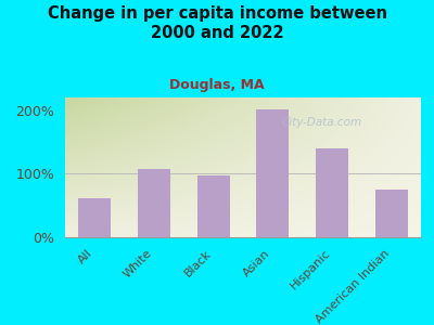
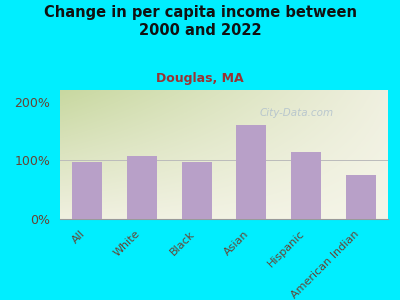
All: 62% -> 97%
Asian: 202% -> 160%
Hispanic: 140% -> 115%
